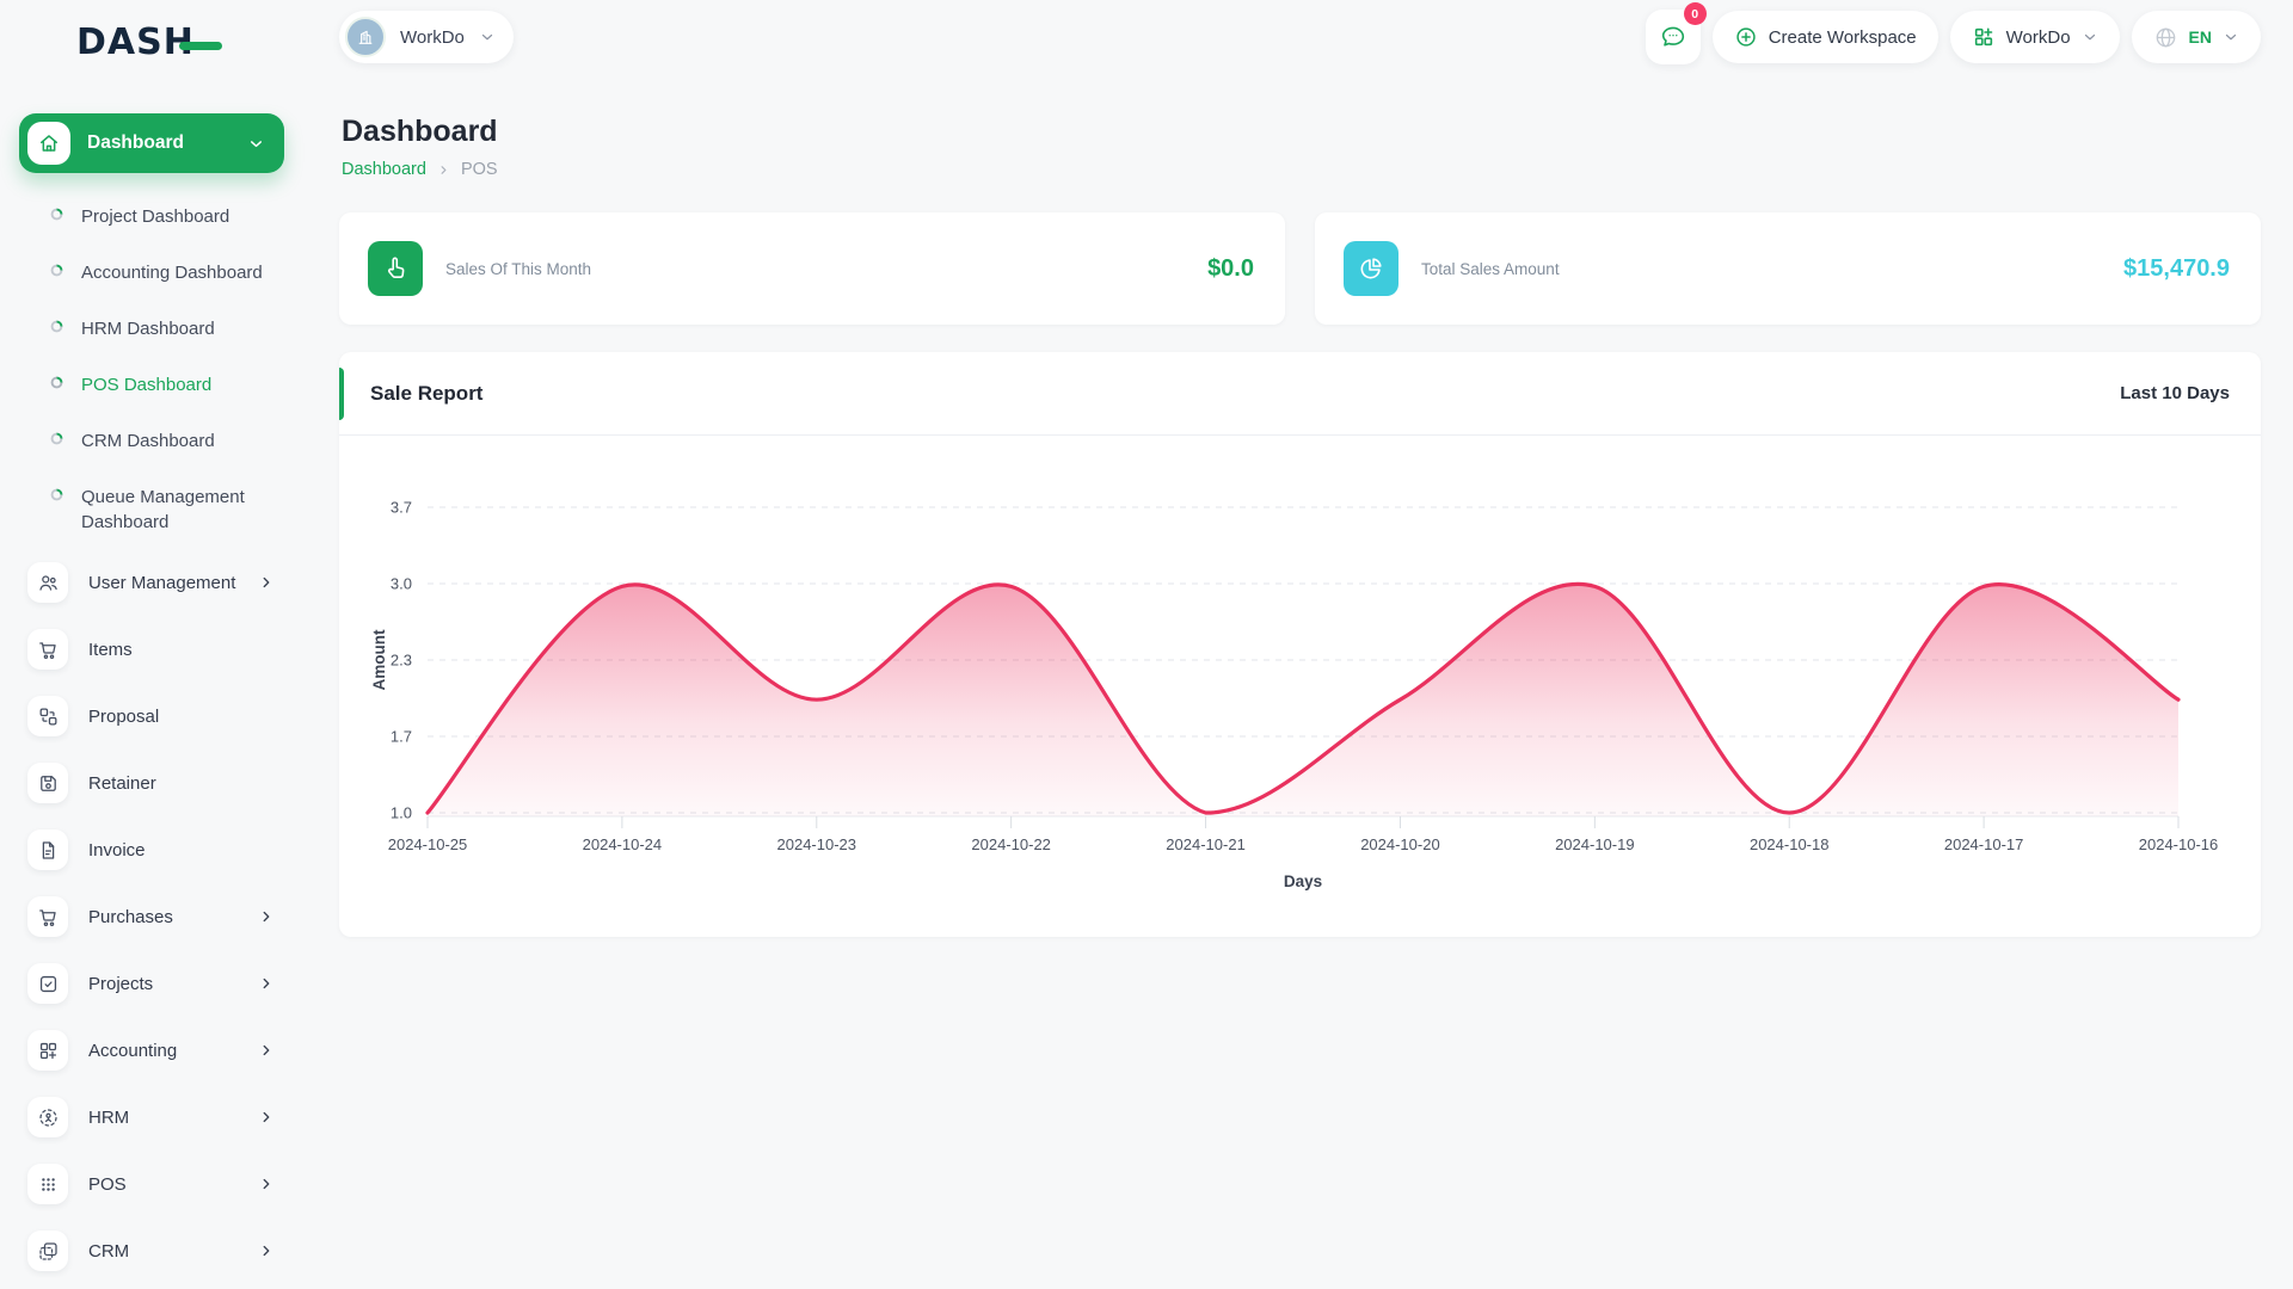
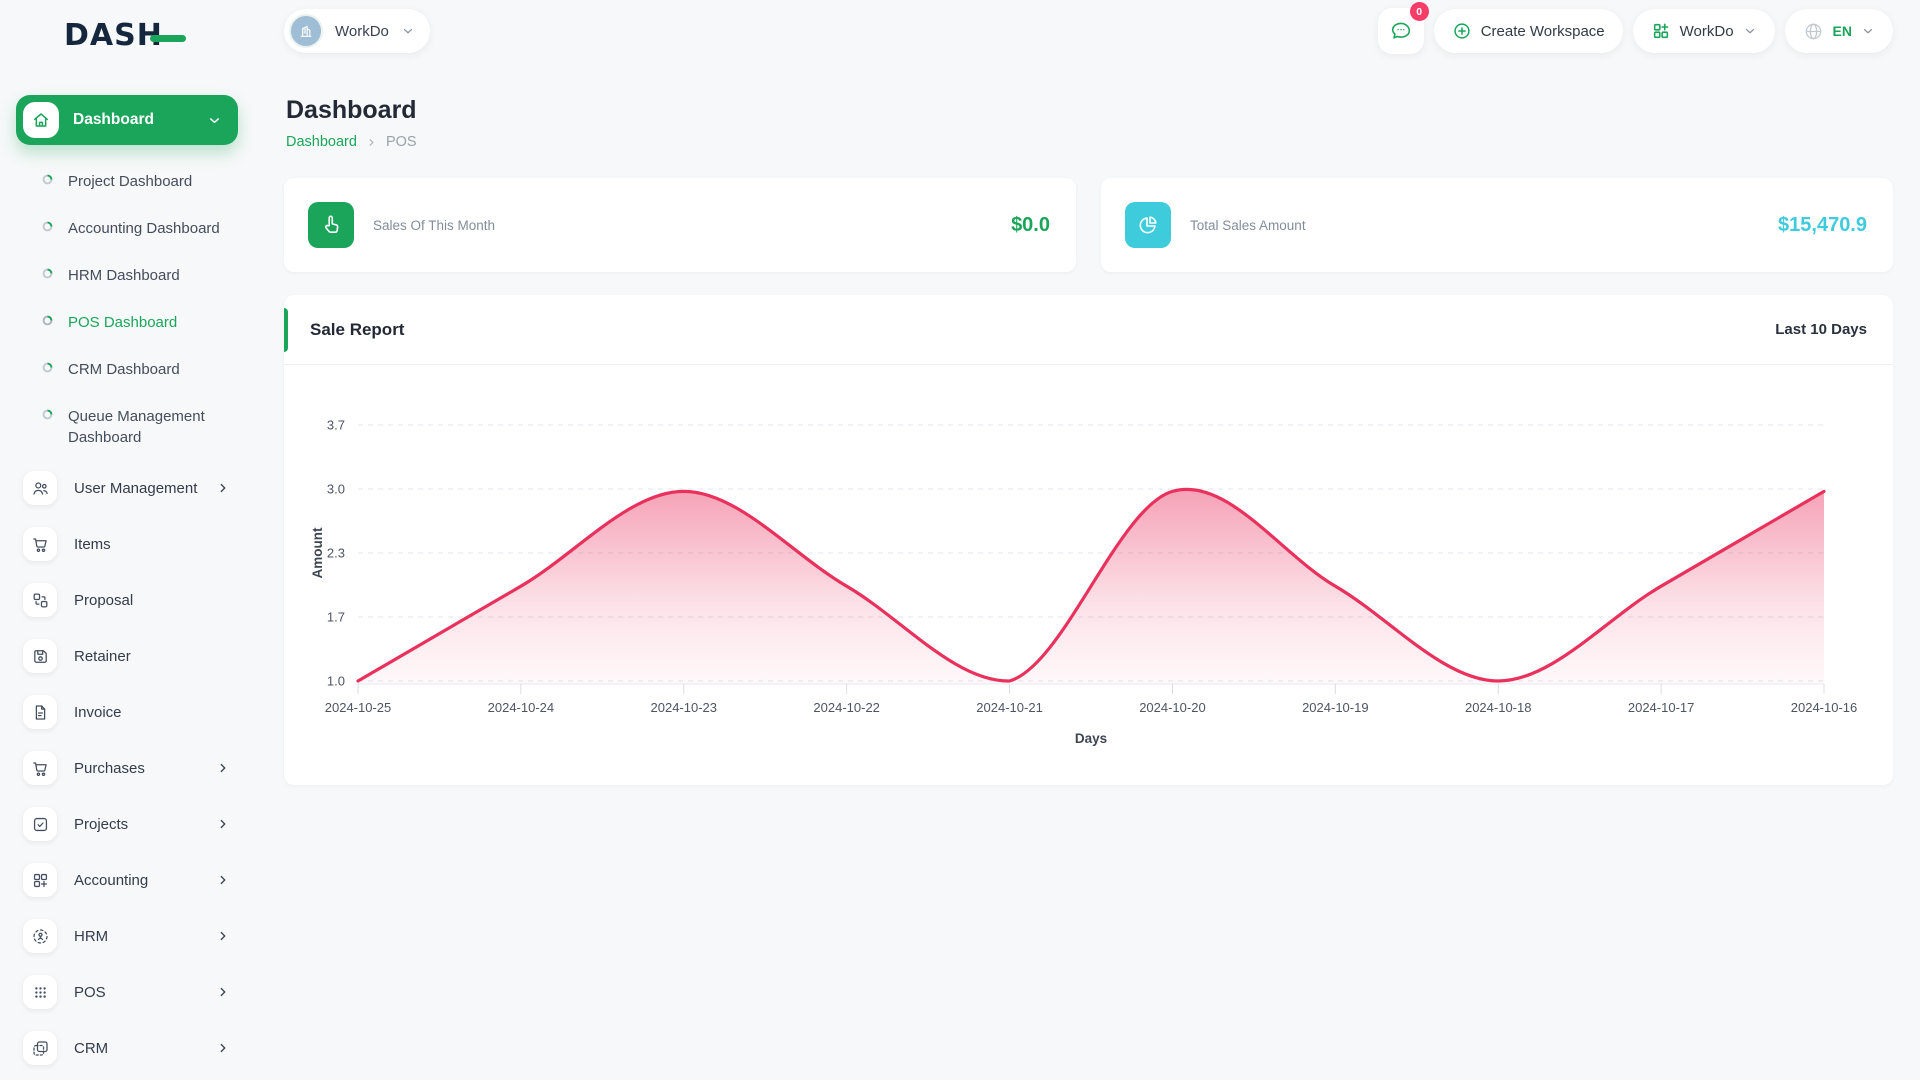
2024-10-24: 3 -> 2
2024-10-23: 2 -> 3
2024-10-22: 3 -> 2
2024-10-20: 2 -> 3
2024-10-19: 3 -> 2
2024-10-17: 3 -> 2
2024-10-16: 2 -> 3
